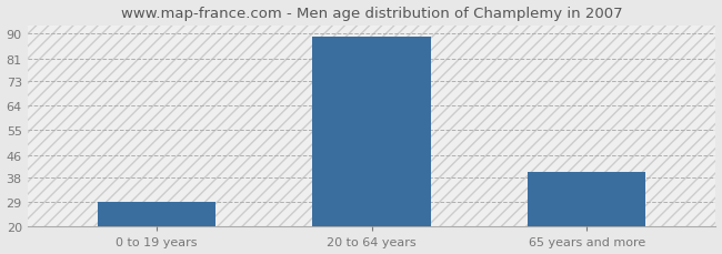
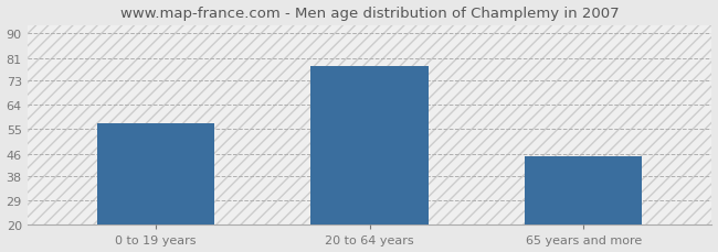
0 to 19 years: 29 -> 57
20 to 64 years: 89 -> 78
65 years and more: 40 -> 45
